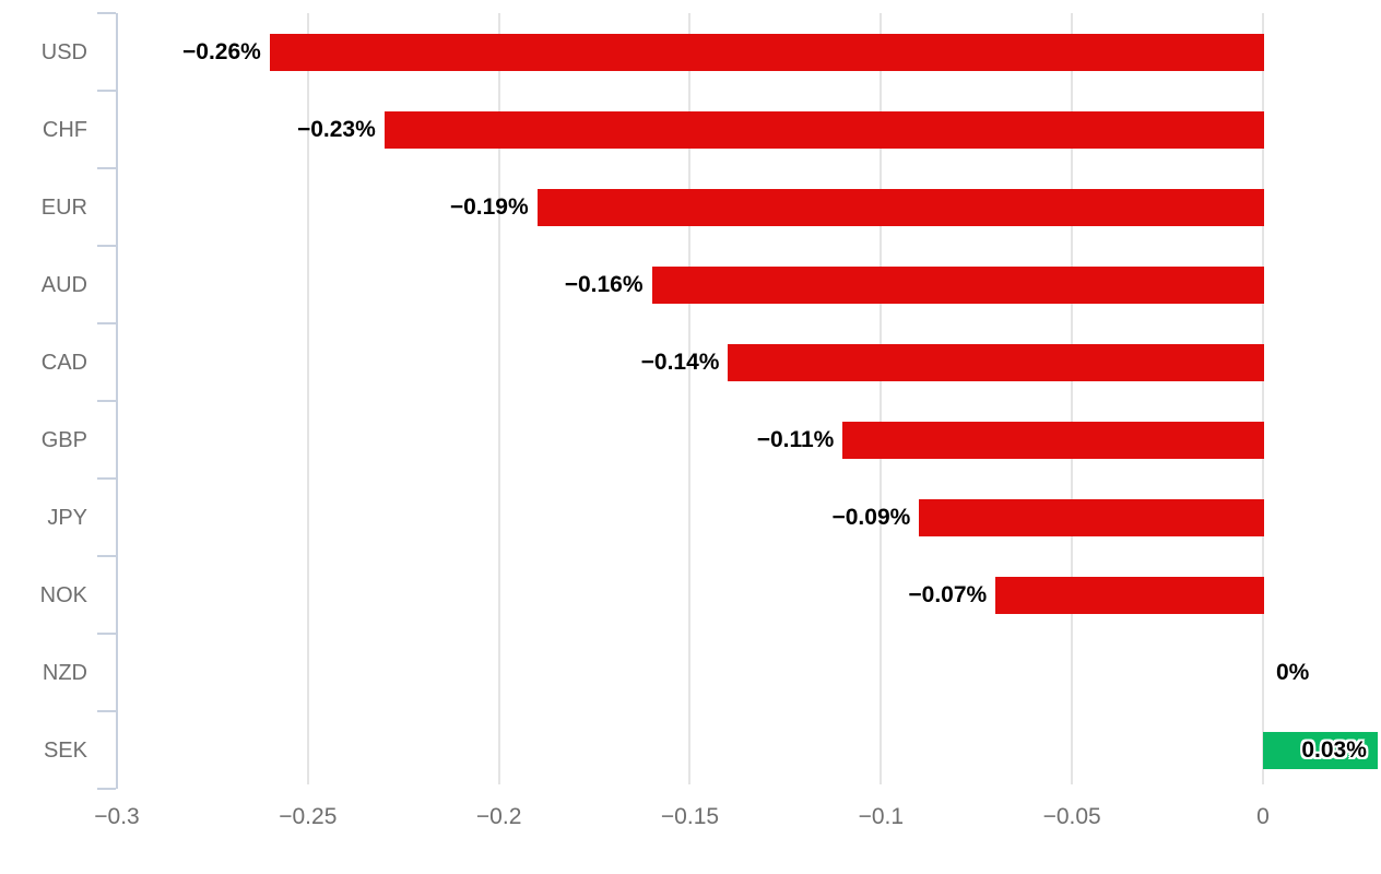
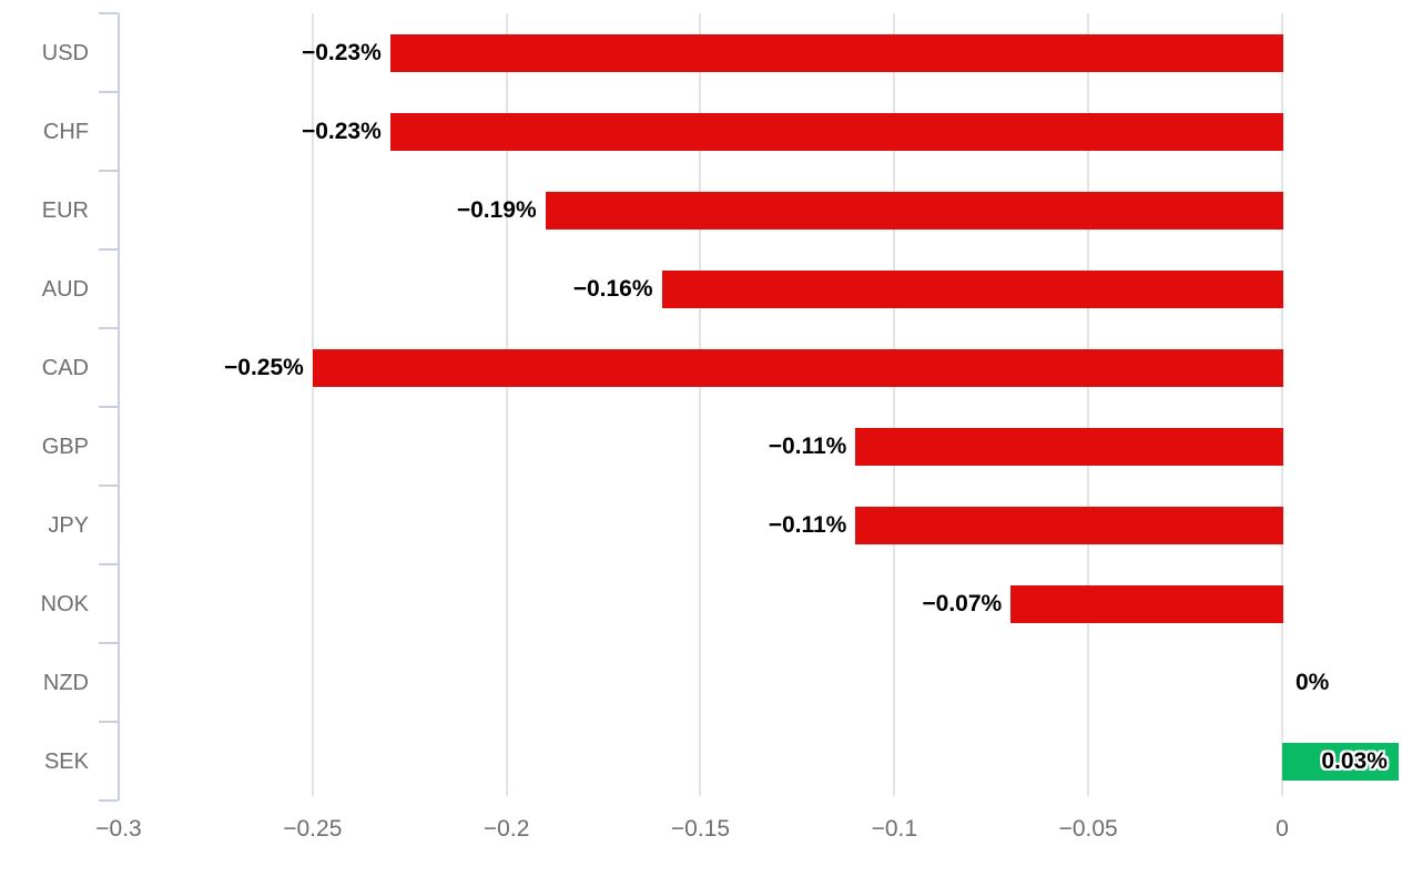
USD: −0.26% -> −0.23%
CAD: −0.14% -> −0.25%
JPY: −0.09% -> −0.11%
